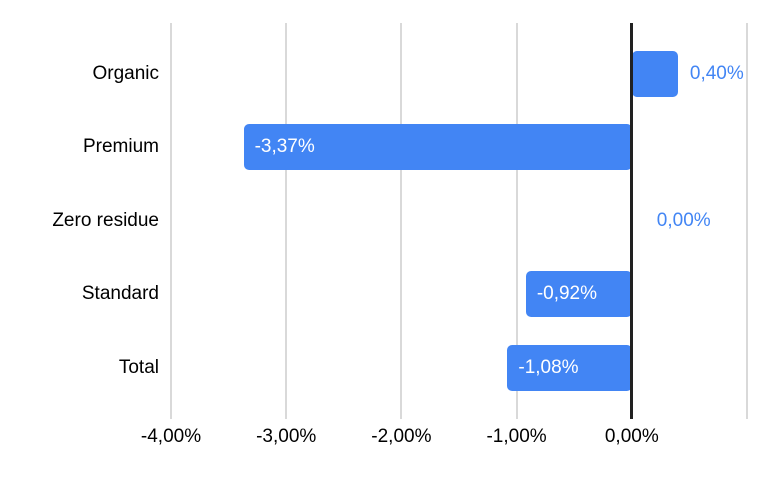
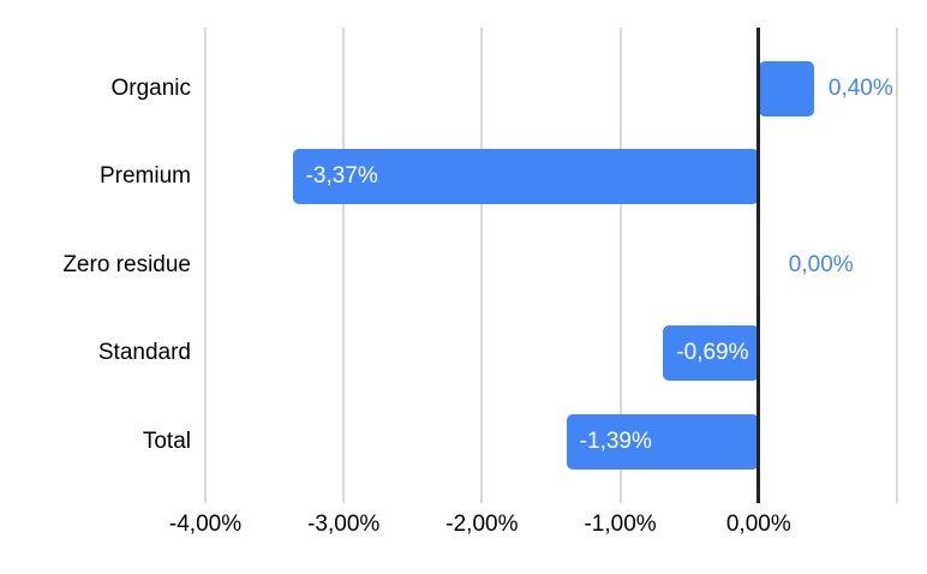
Standard: -0,92% -> -0,69%
Total: -1,08% -> -1,39%
